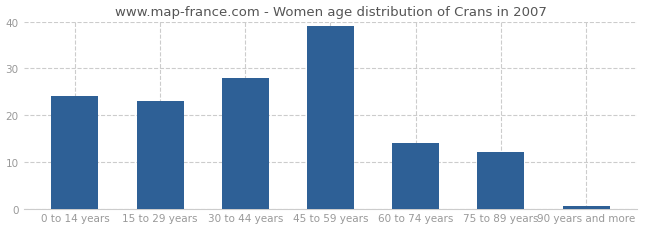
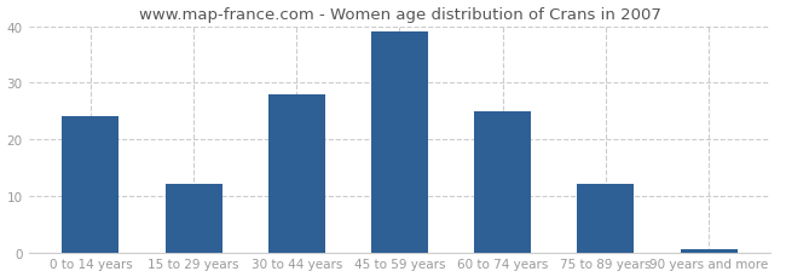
15 to 29 years: 23.0 -> 12.0
60 to 74 years: 14.0 -> 25.0
